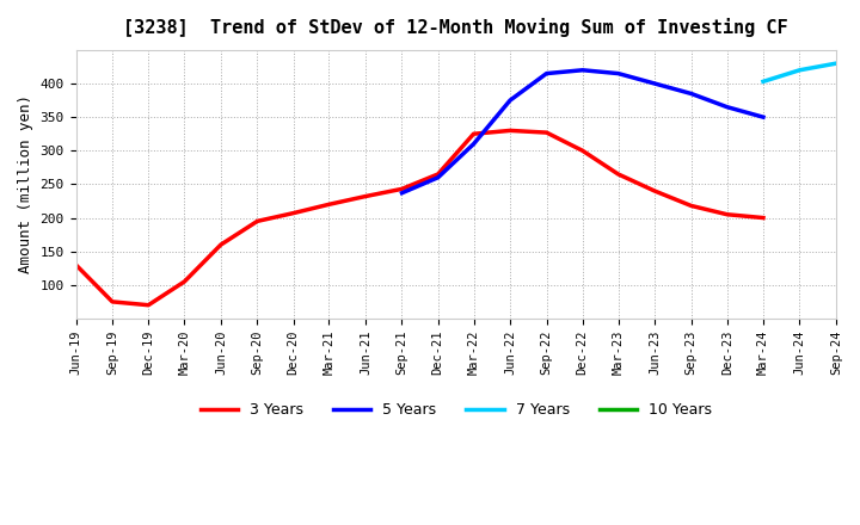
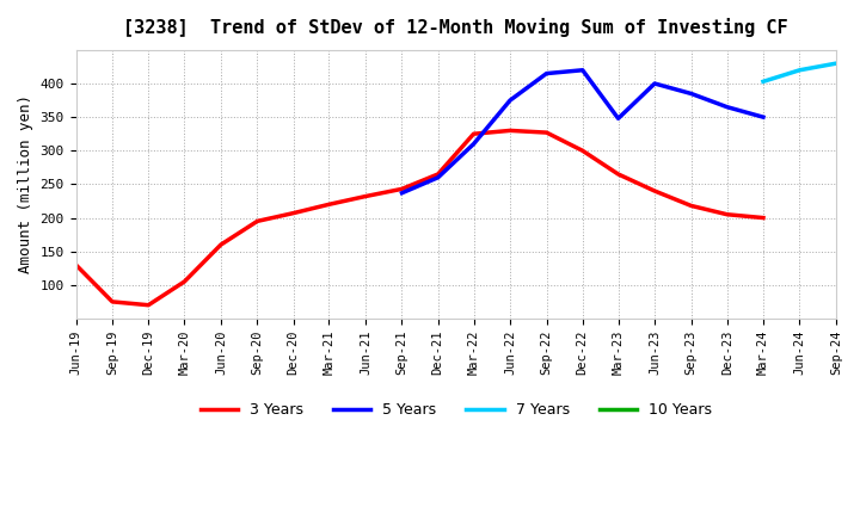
5 Years/Mar-23: 415 -> 348
